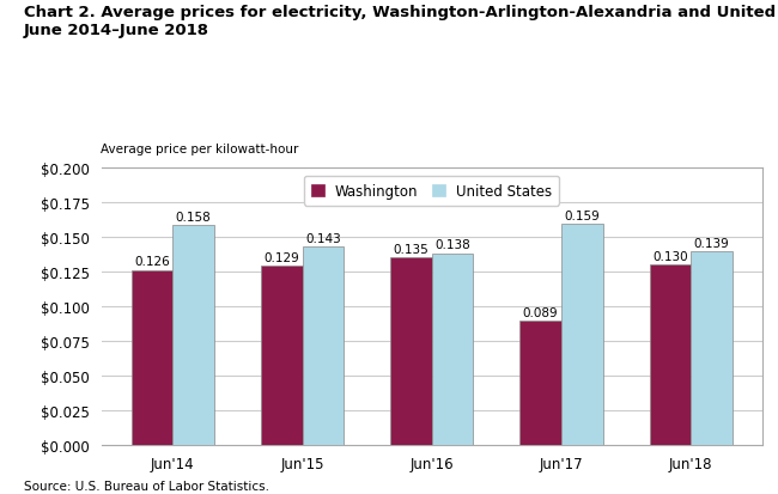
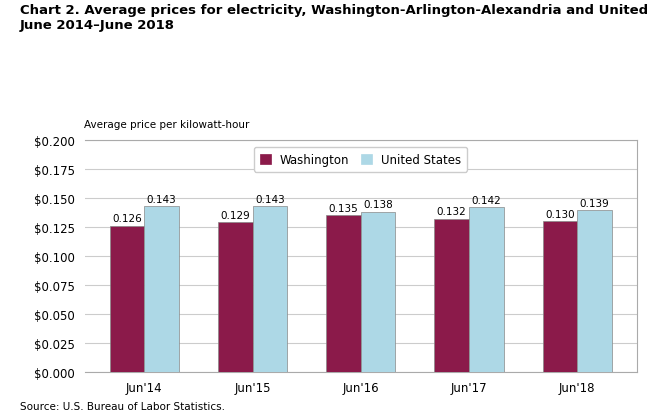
United States/Jun'14: 0.158 -> 0.143
Washington/Jun'17: 0.089 -> 0.132
United States/Jun'17: 0.159 -> 0.142
